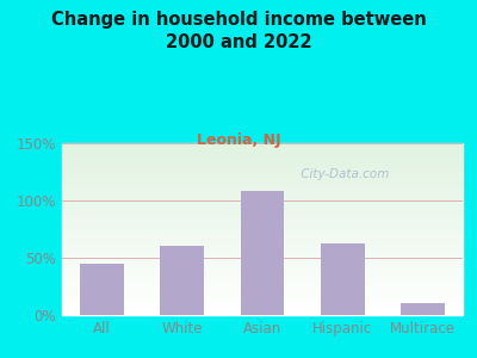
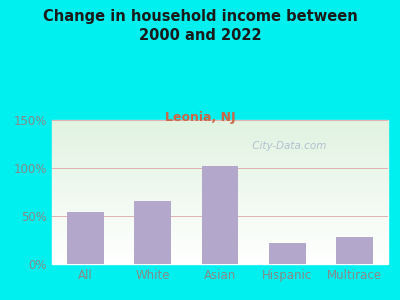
All: 45% -> 54%
White: 60% -> 66%
Asian: 108% -> 102%
Hispanic: 62% -> 22%
Multirace: 10% -> 28%
